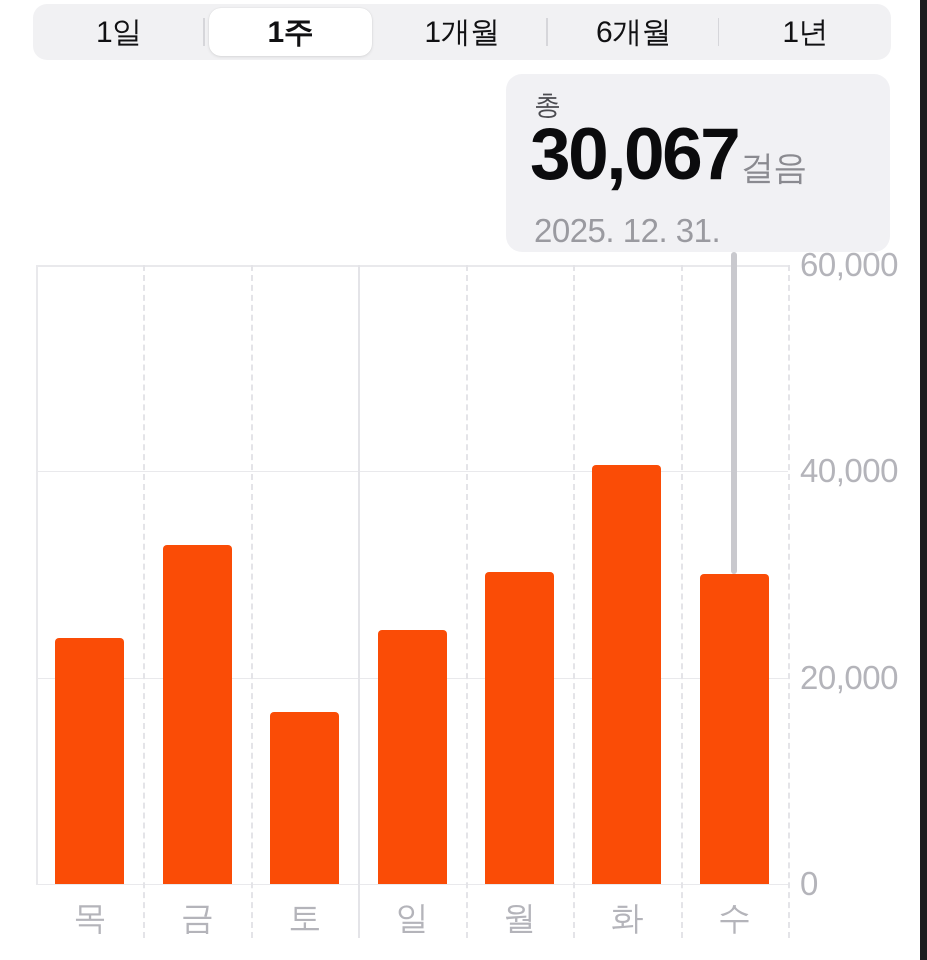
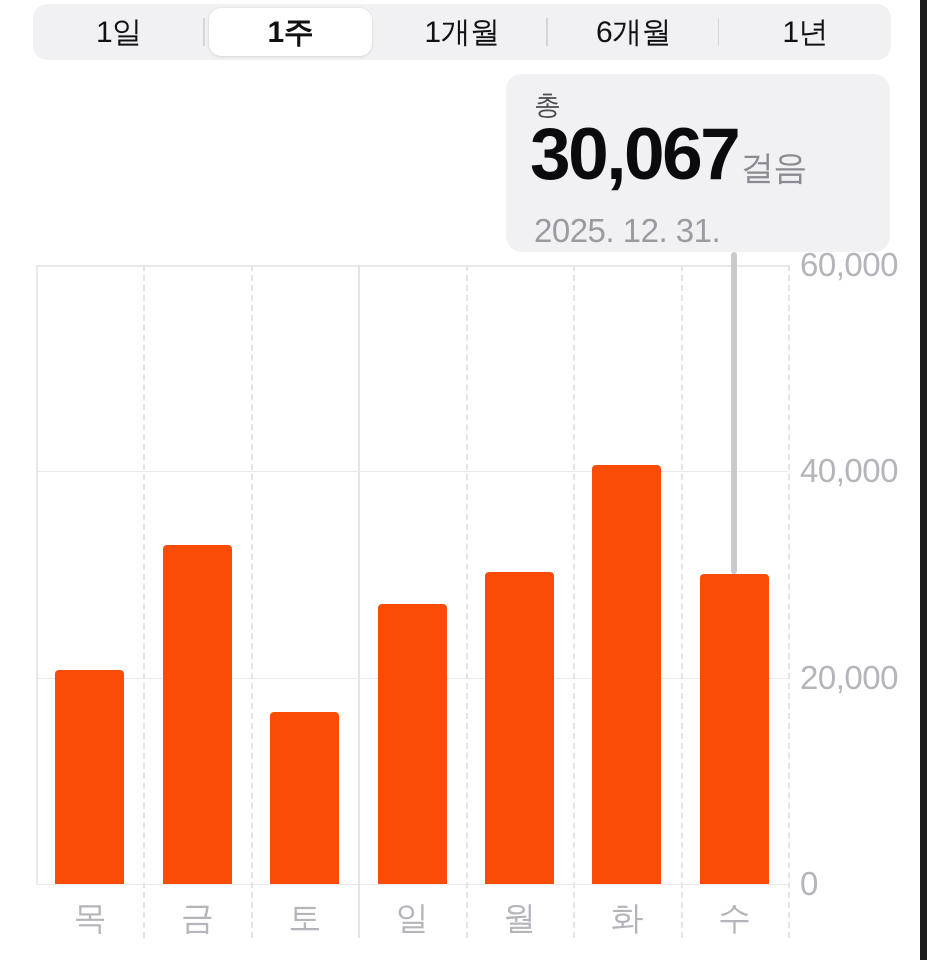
목: 23800 -> 20700
일: 24600 -> 27100
